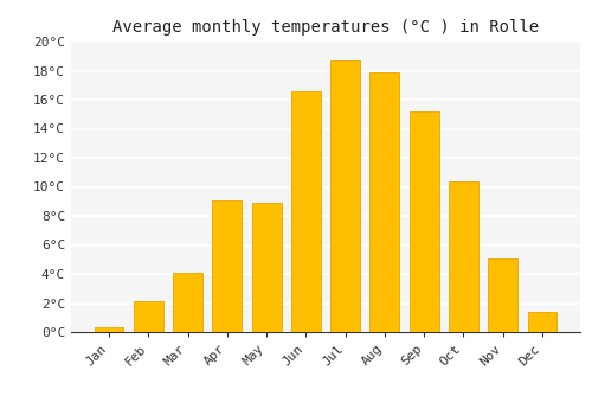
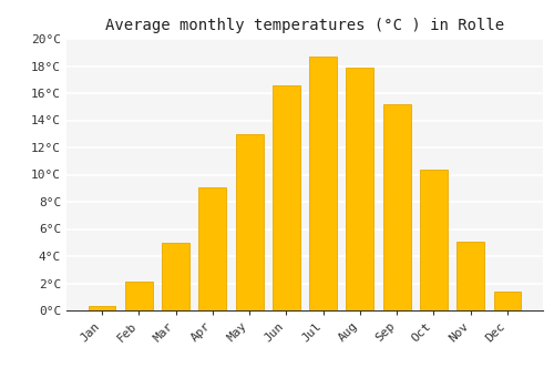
Mar: 4.1°C -> 5.0°C
May: 8.9°C -> 13.0°C
